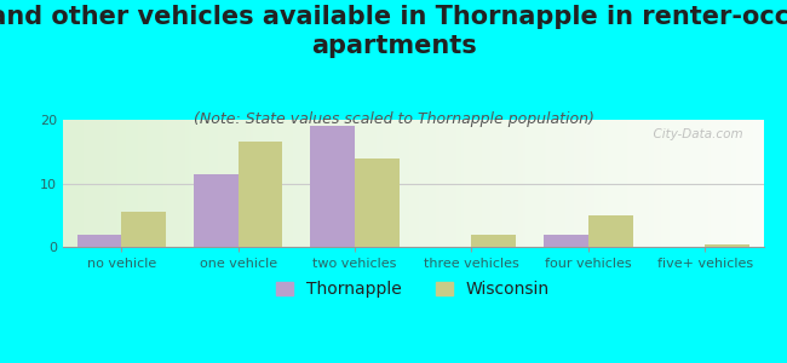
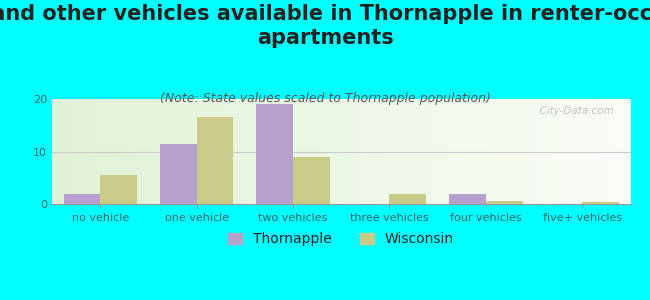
Wisconsin/two vehicles: 14.0 -> 9.0
Wisconsin/four vehicles: 5.0 -> 0.5
